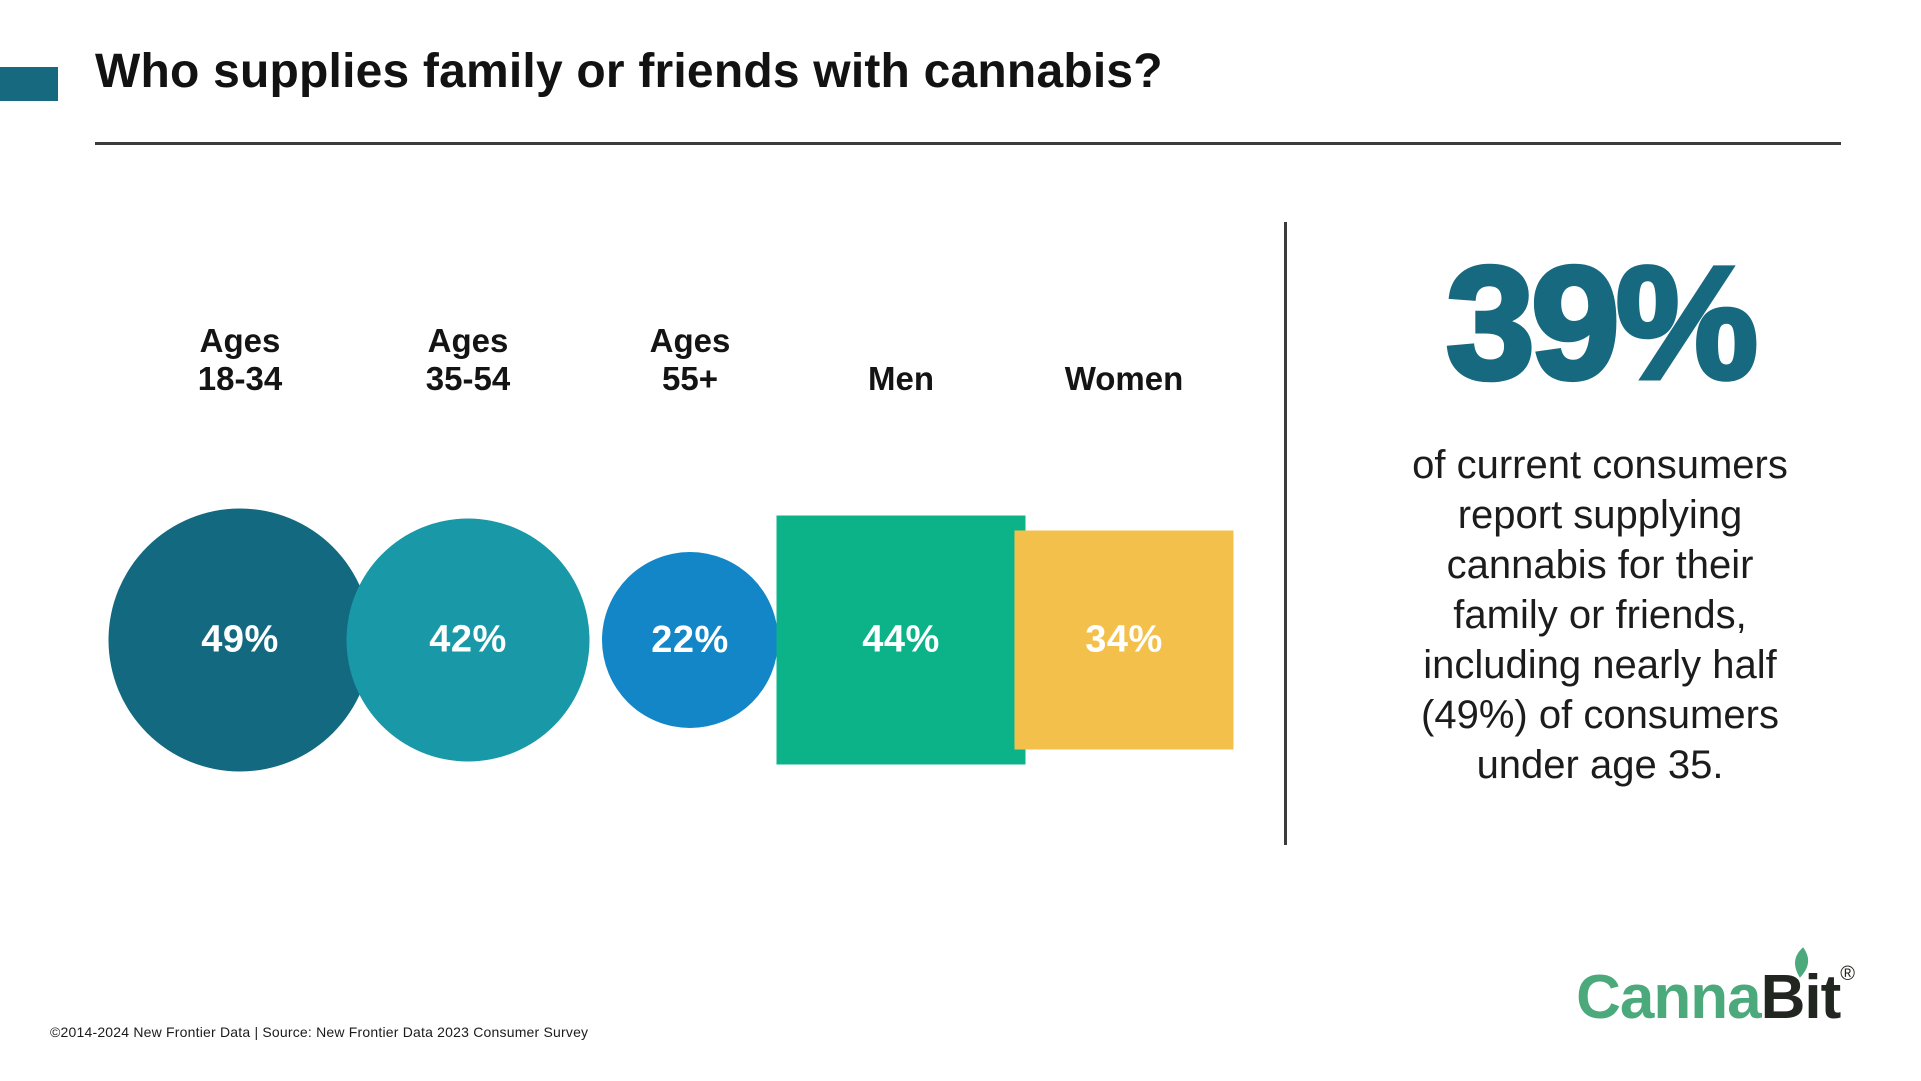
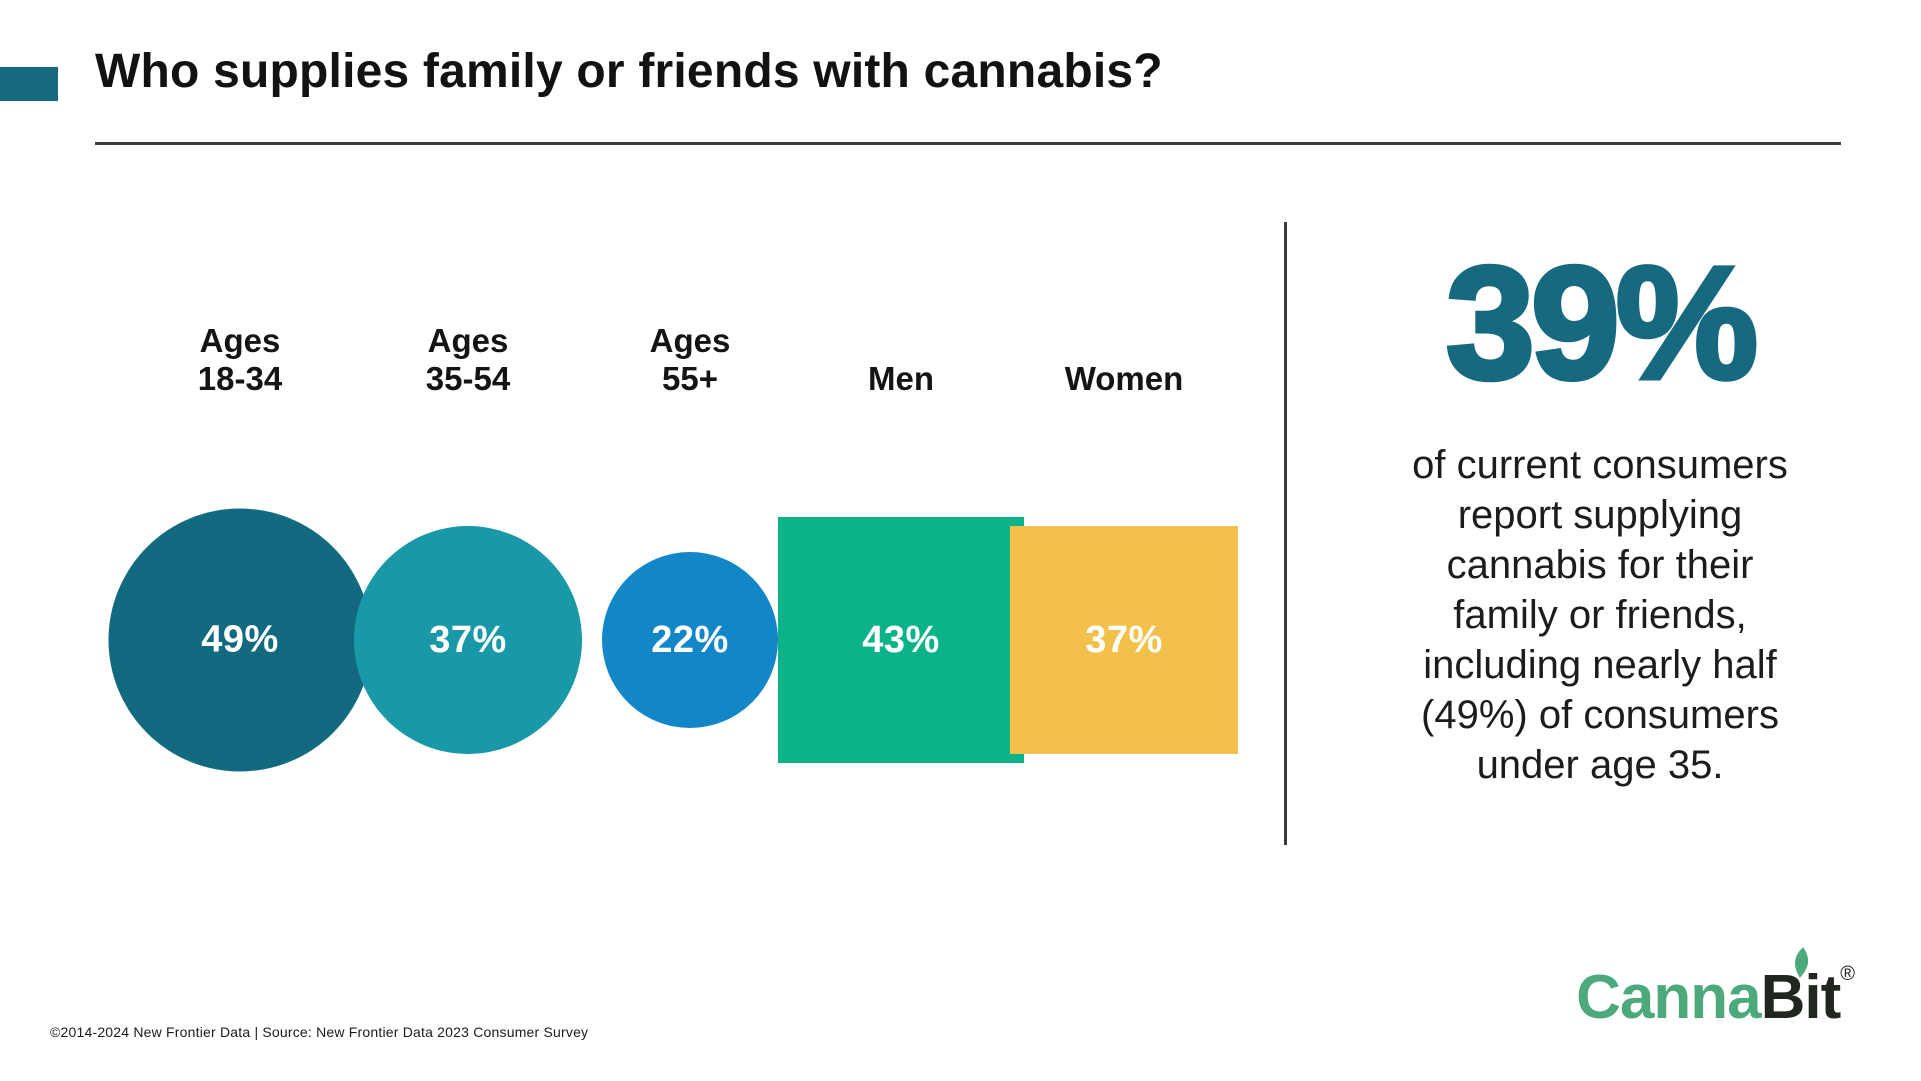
Ages 35-54: 42% -> 37%
Men: 44% -> 43%
Women: 34% -> 37%
